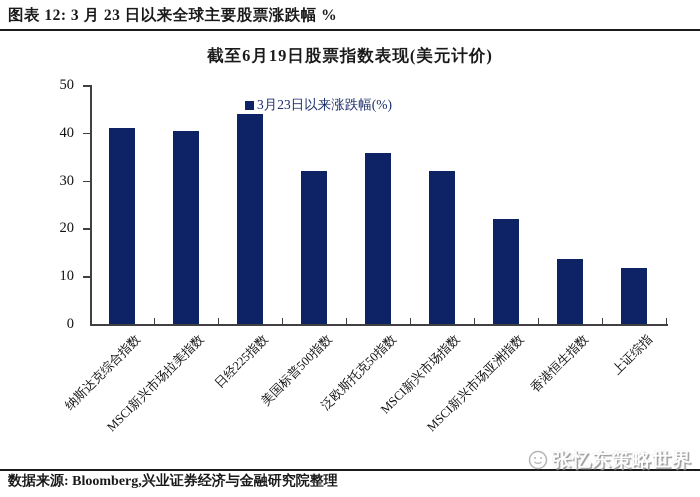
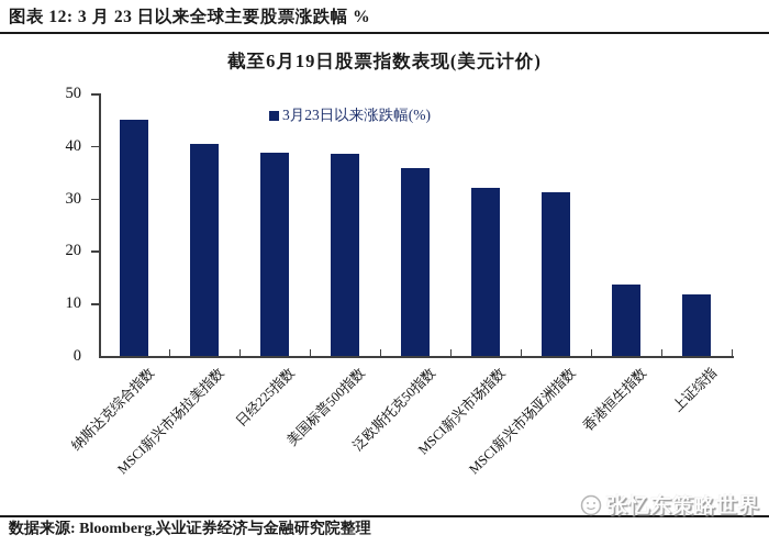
纳斯达克综合指数: 41 -> 45
日经225指数: 44 -> 39
美国标普500指数: 32 -> 38
MSCI新兴市场亚洲指数: 22 -> 31
